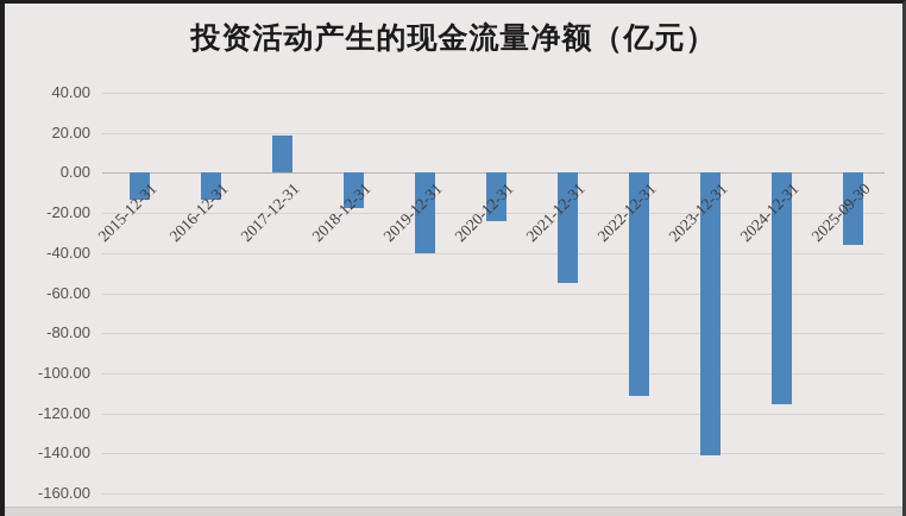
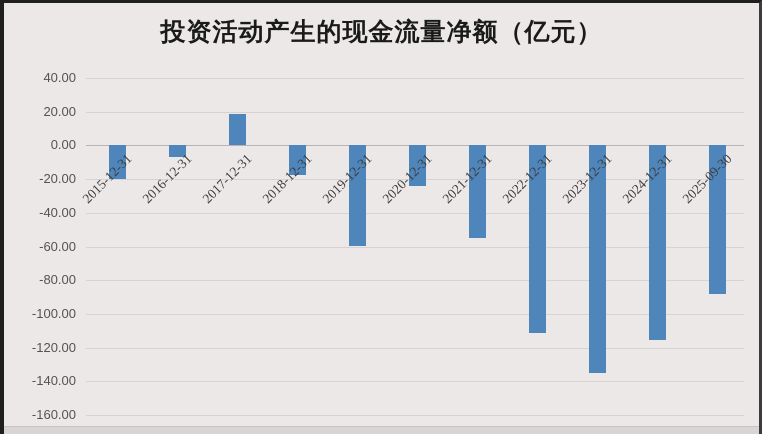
2015-12-31: -14 -> -20
2016-12-31: -13 -> -7
2019-12-31: -40 -> -60
2023-12-31: -141 -> -135
2025-09-30: -36 -> -88
